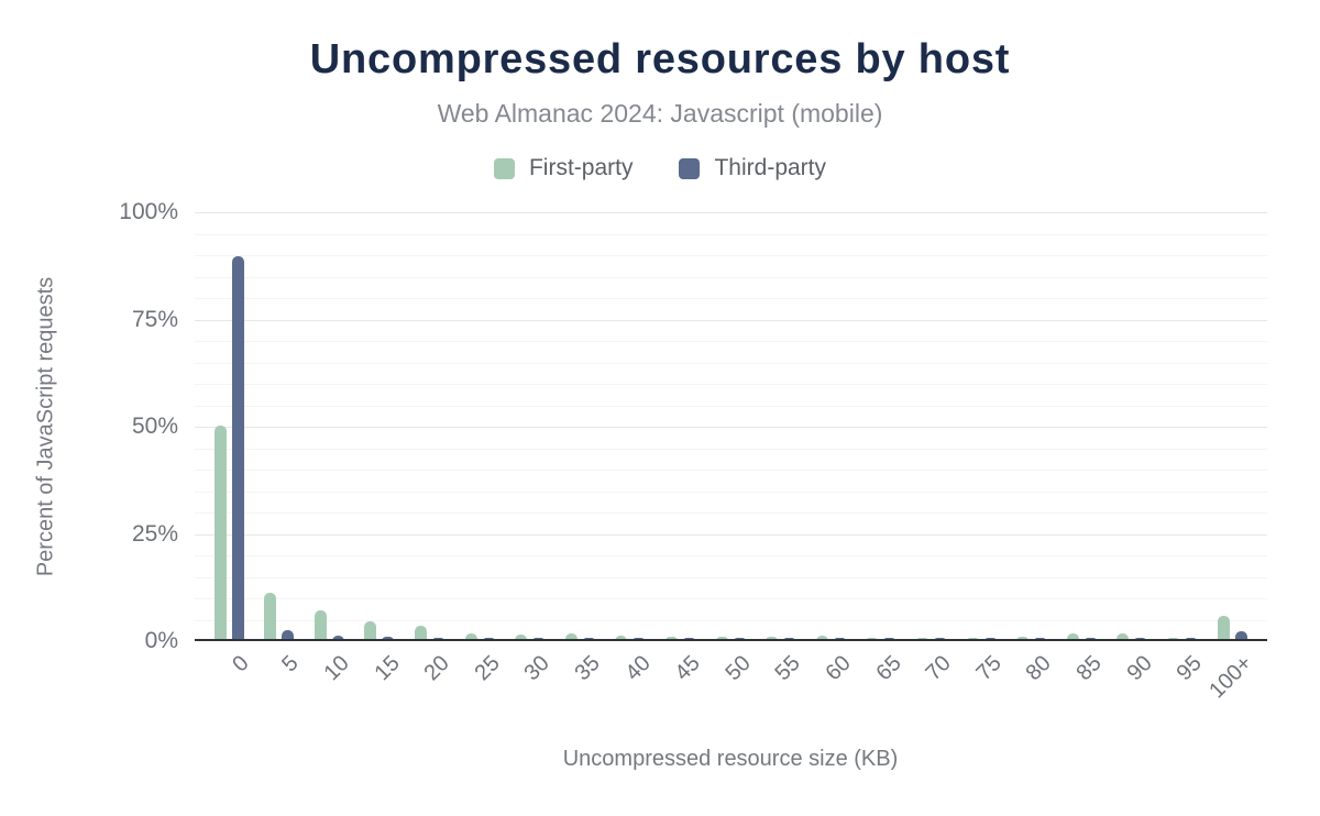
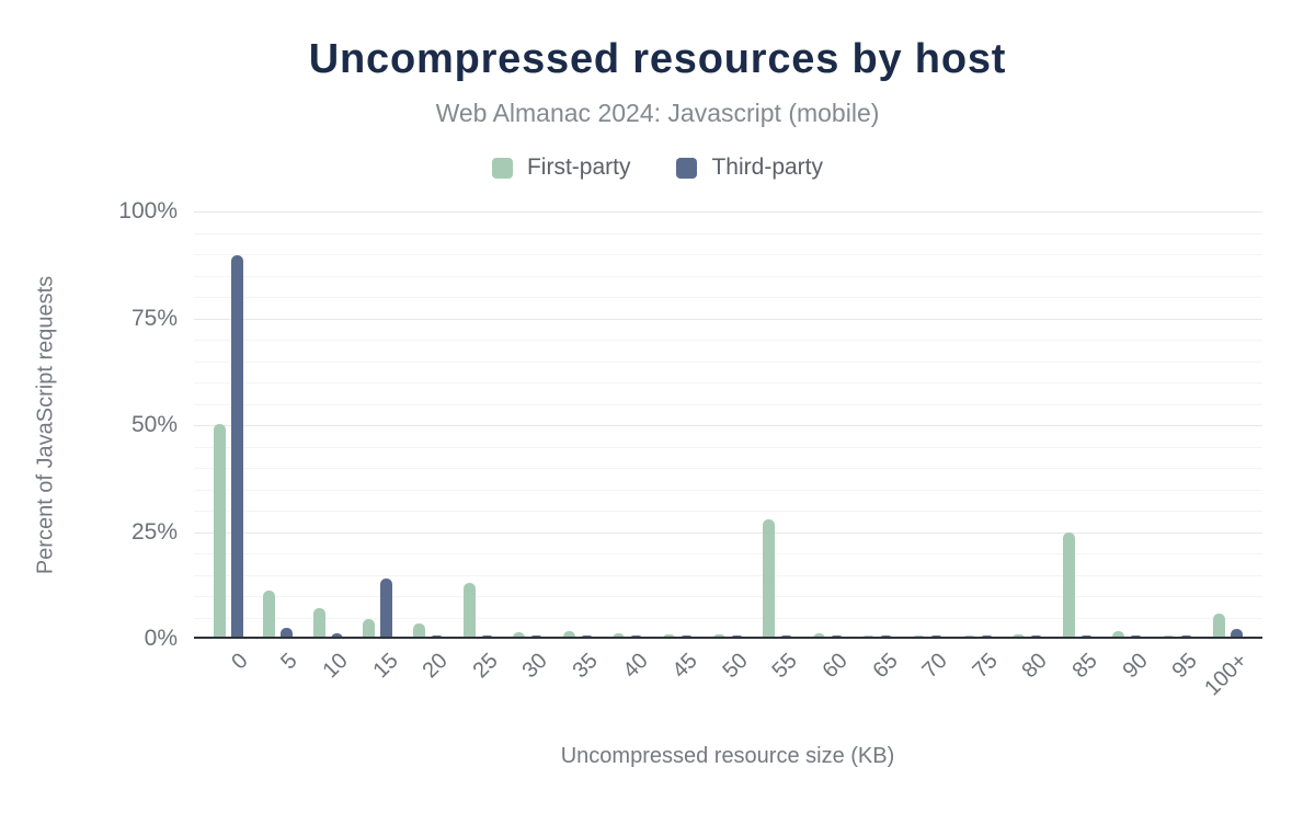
Third-party/15: 1% -> 14%
First-party/25: 2% -> 13%
First-party/55: 1% -> 28%
First-party/85: 2% -> 25%
